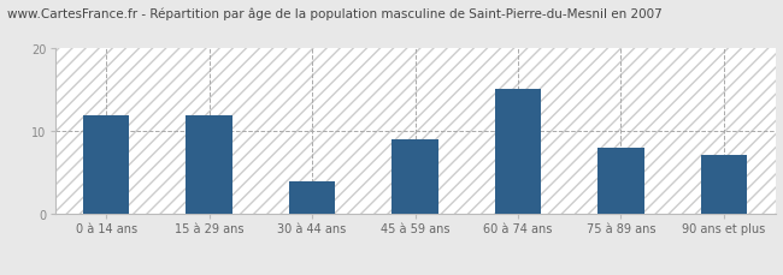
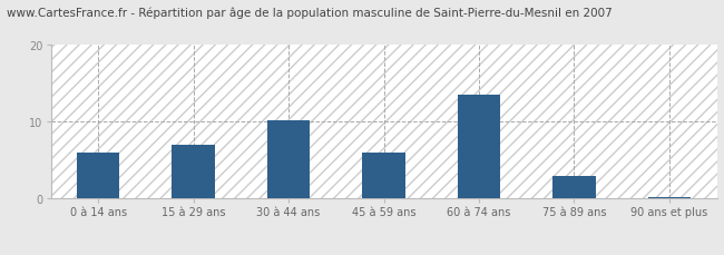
0 à 14 ans: 12.0 -> 6.0
15 à 29 ans: 12.0 -> 7.0
30 à 44 ans: 4.0 -> 10.2
45 à 59 ans: 9.0 -> 6.0
60 à 74 ans: 15.2 -> 13.5
75 à 89 ans: 8.0 -> 3.0
90 ans et plus: 7.2 -> 0.1
